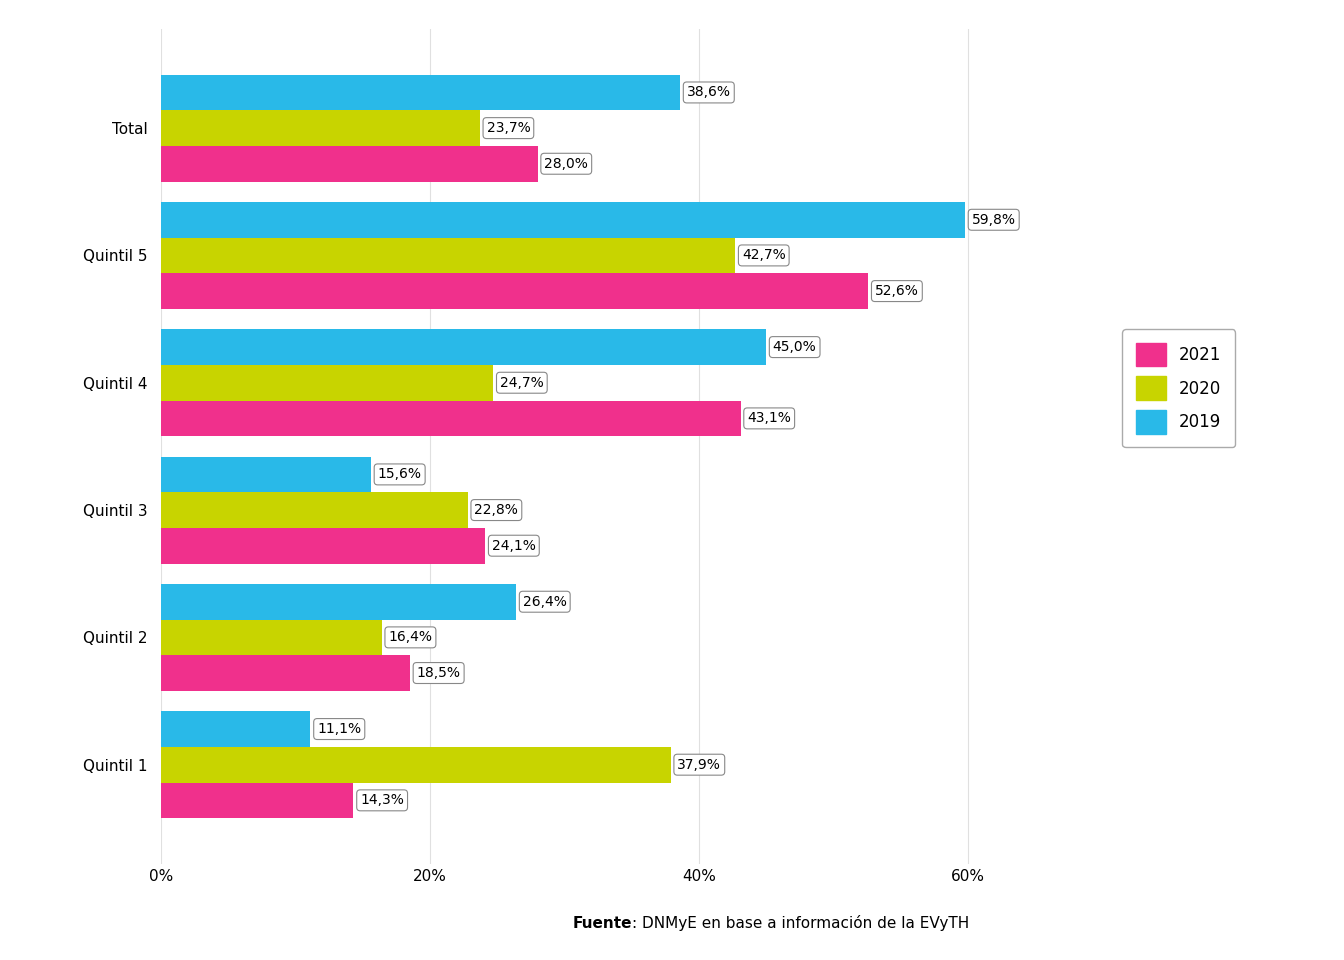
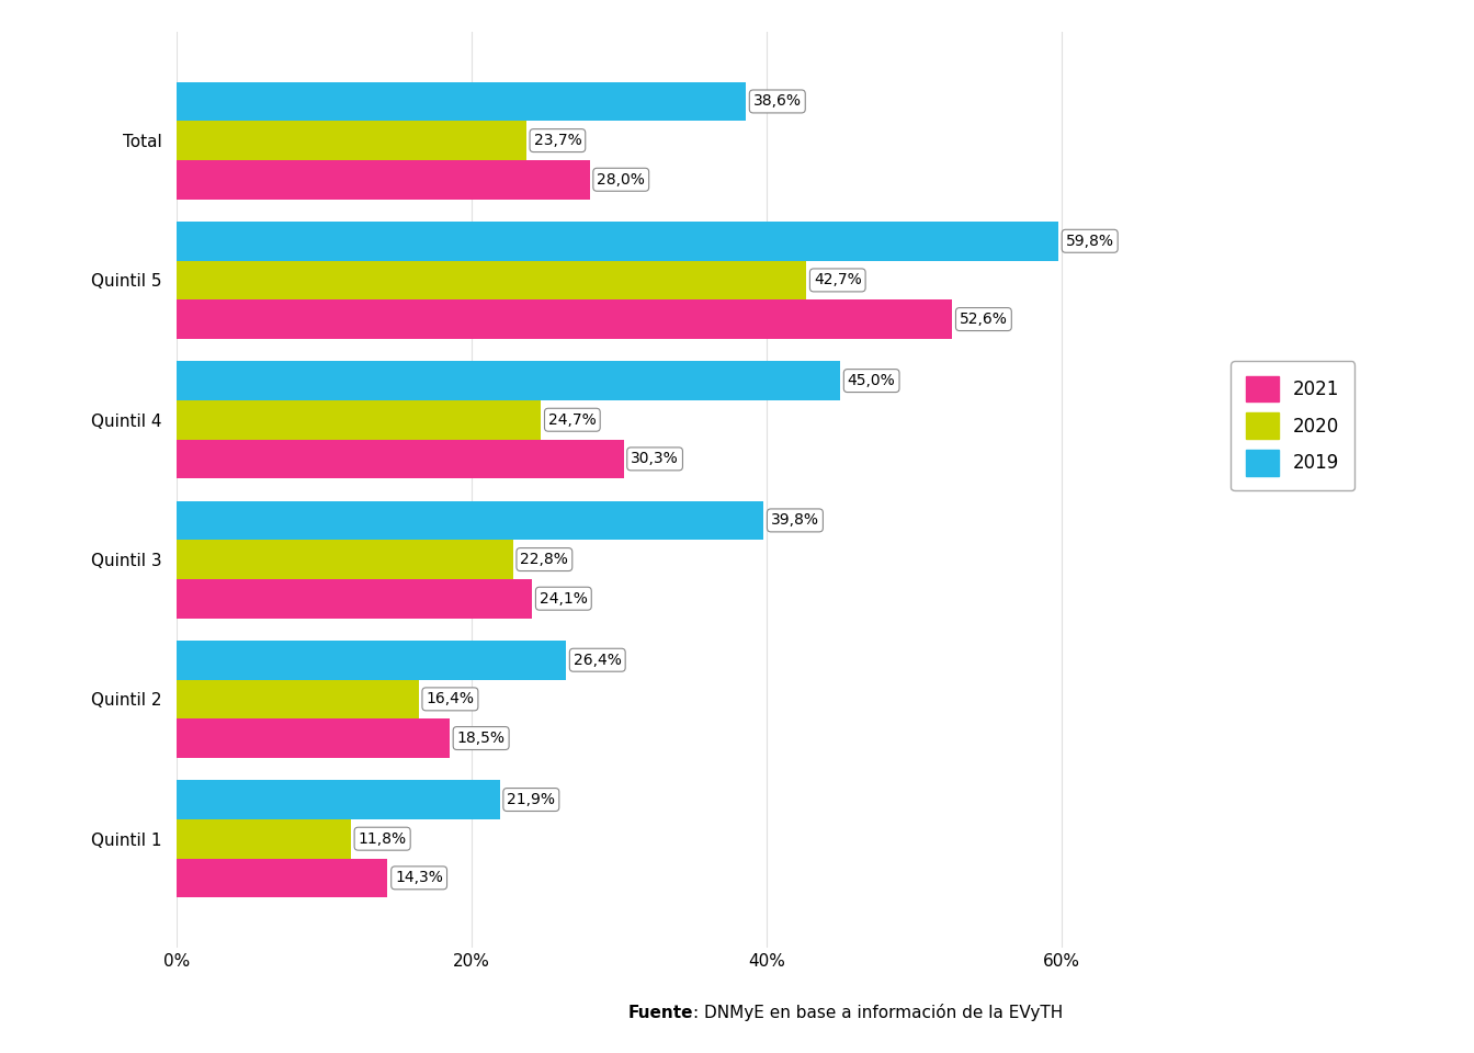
2021/Quintil 4: 43,1% -> 30,3%
2019/Quintil 3: 15,6% -> 39,8%
2019/Quintil 1: 11,1% -> 21,9%
2020/Quintil 1: 37,9% -> 11,8%
